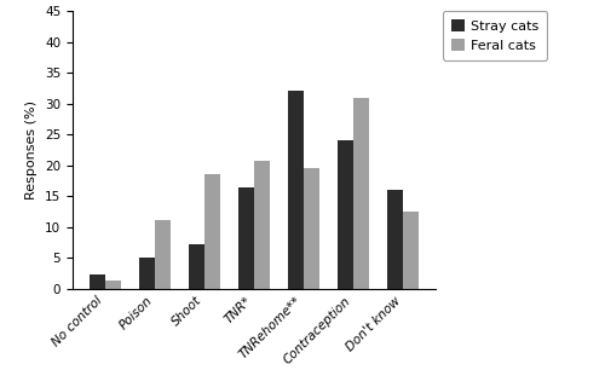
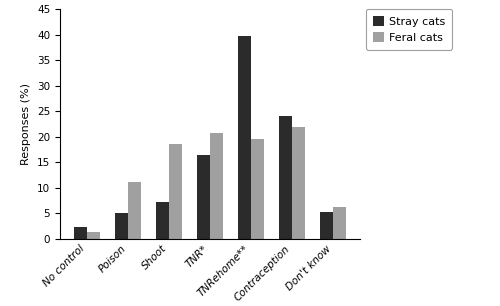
Stray cats/TNRehome**: 32.0 -> 39.7
Feral cats/Contraception: 31.0 -> 21.8
Stray cats/Don't know: 16.0 -> 5.3
Feral cats/Don't know: 12.4 -> 6.3
